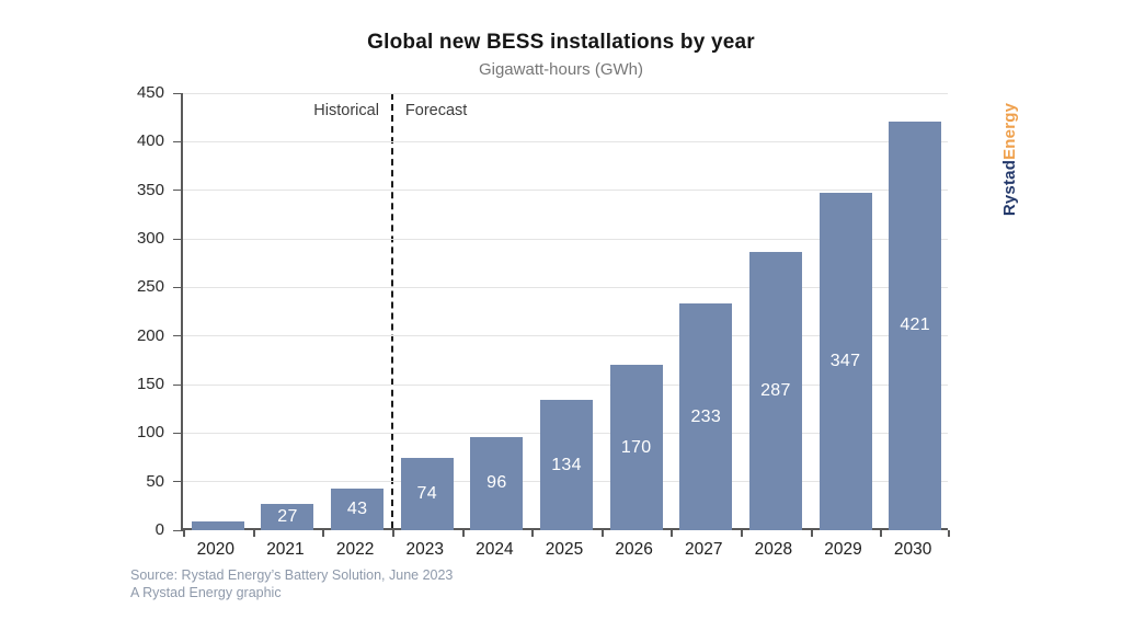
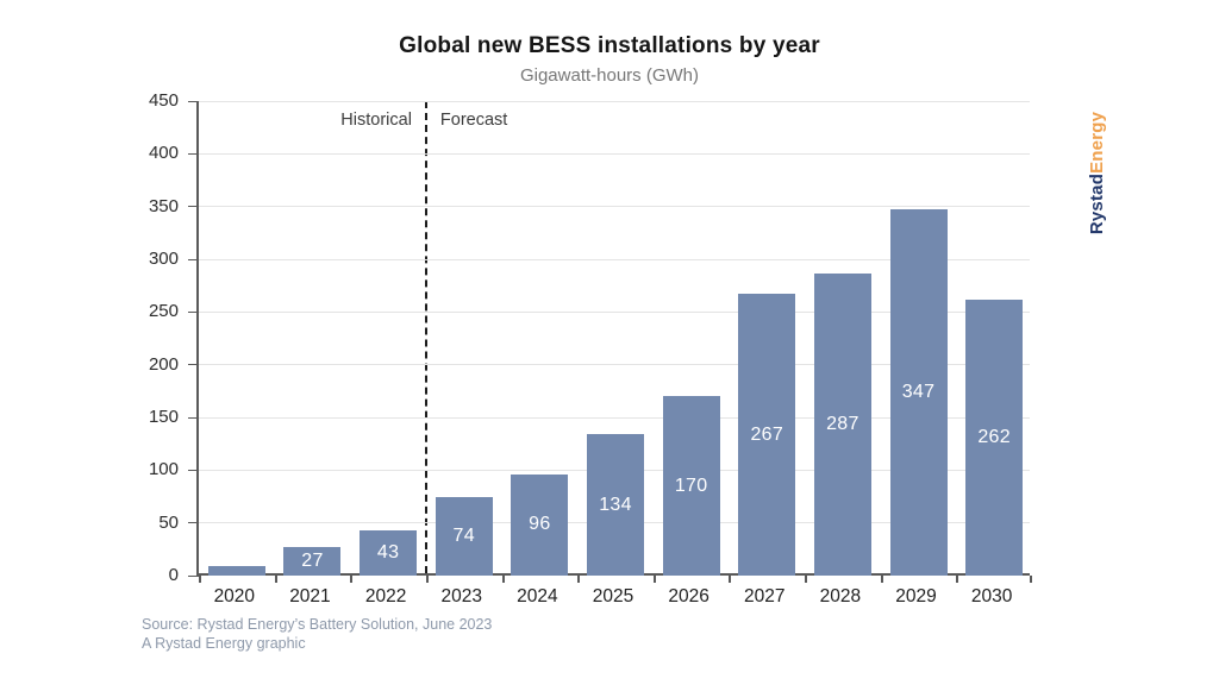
2027: 233 -> 267
2030: 421 -> 262
